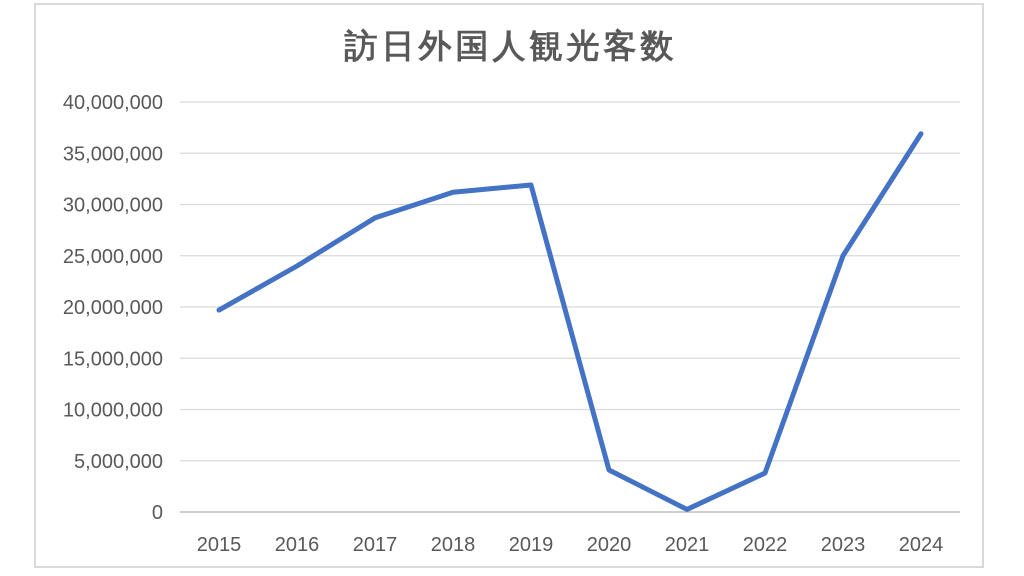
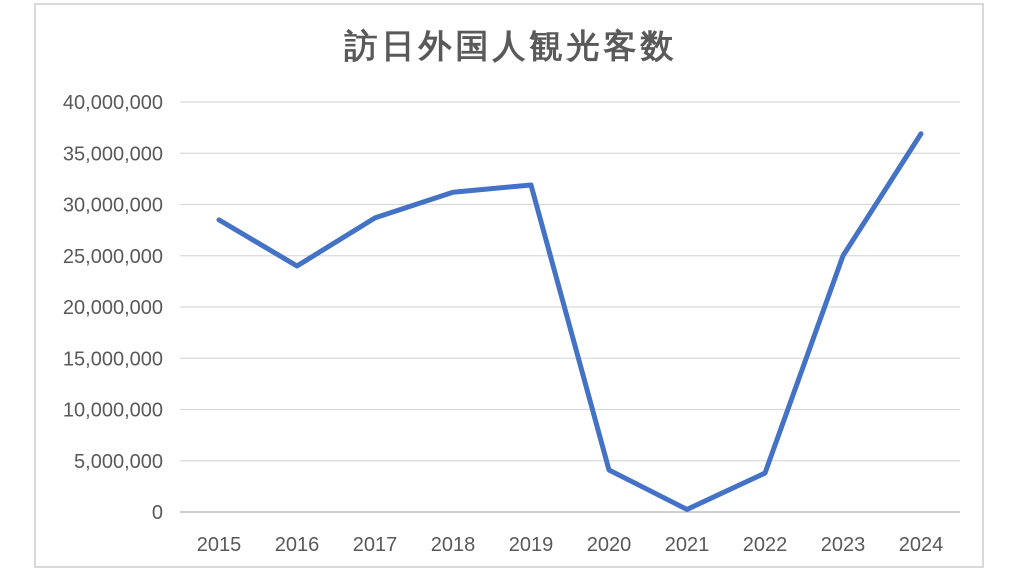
2015: 19700000 -> 28500000
